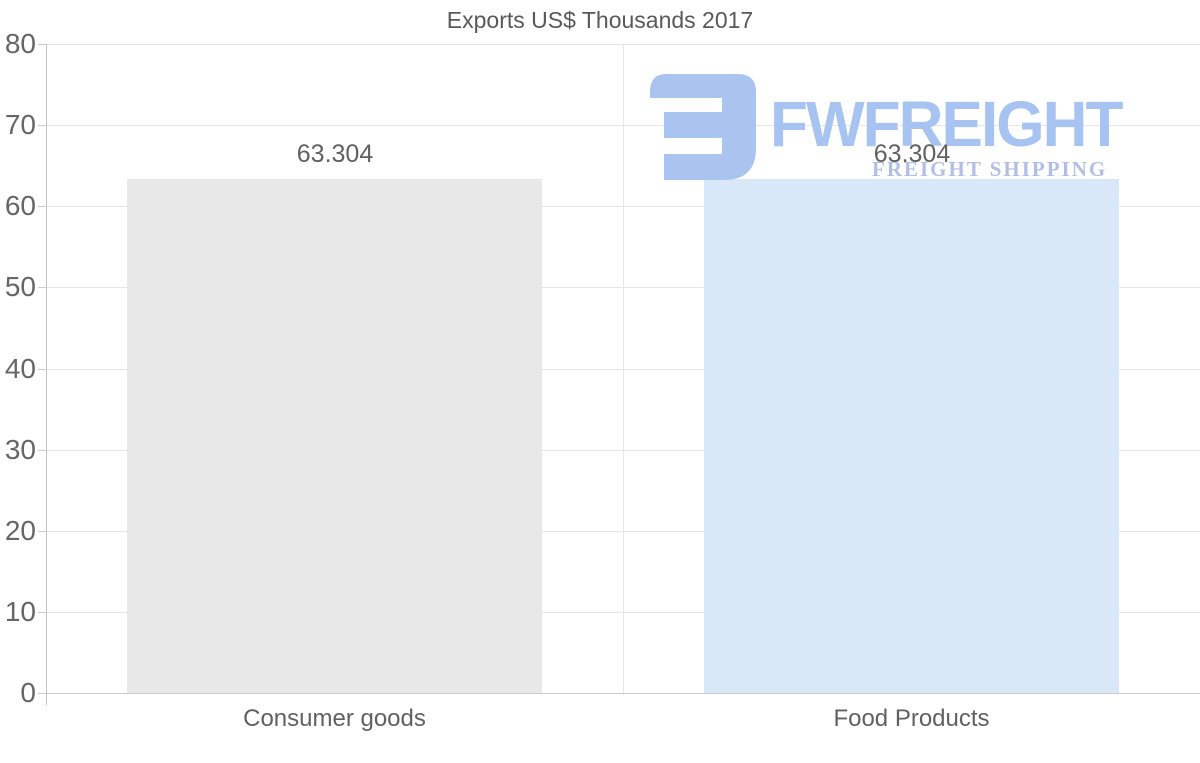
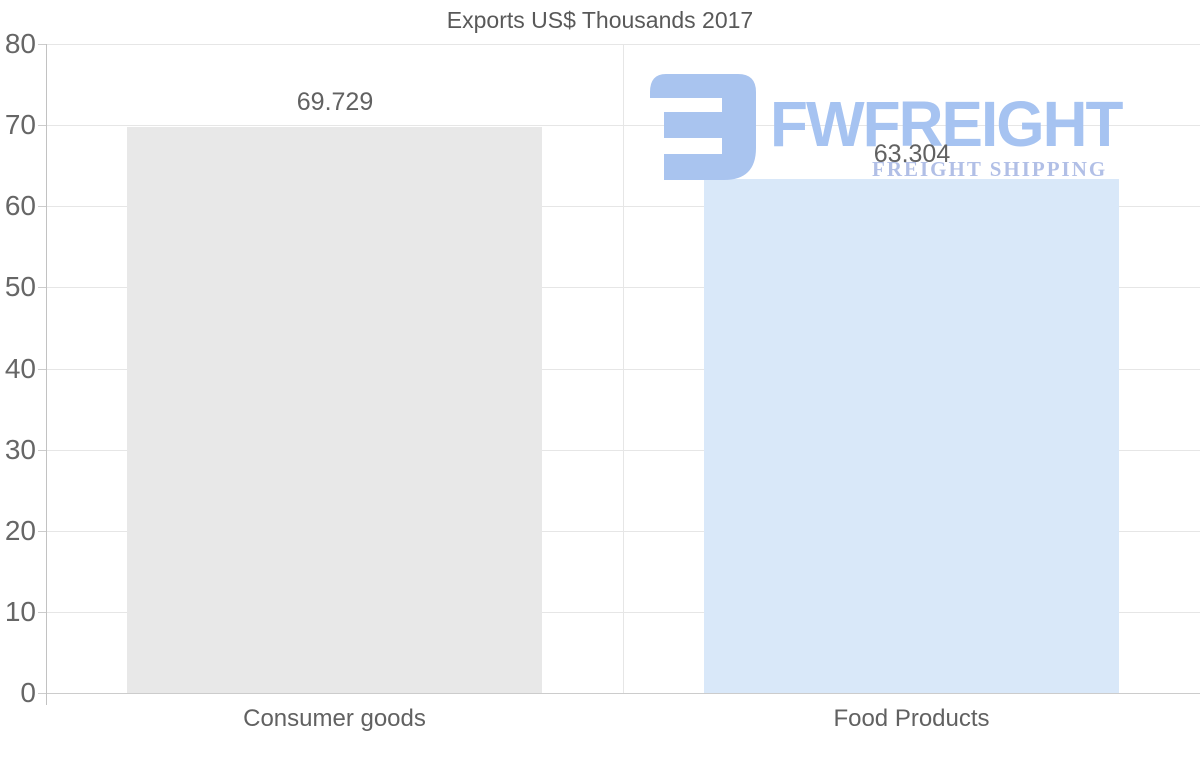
Consumer goods: 63.304 -> 69.729
